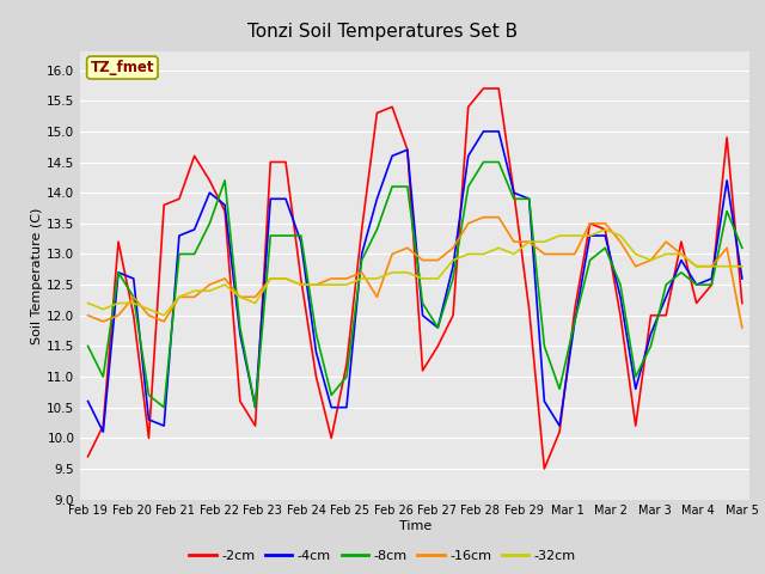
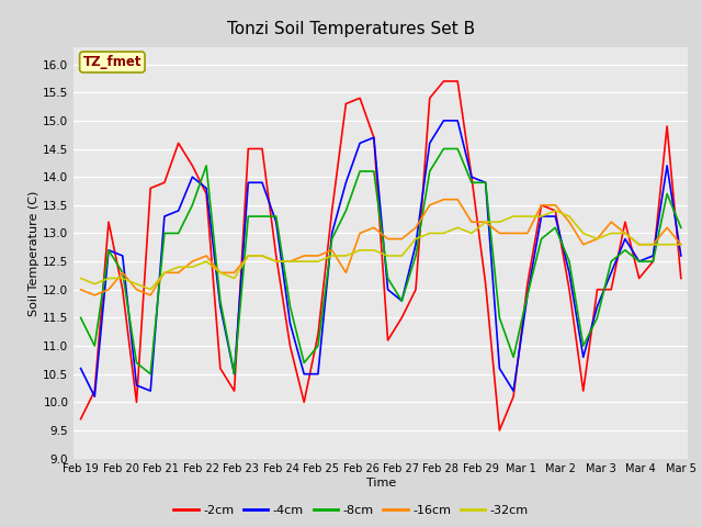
-16cm/Mar 5: 11.8 -> 12.8
